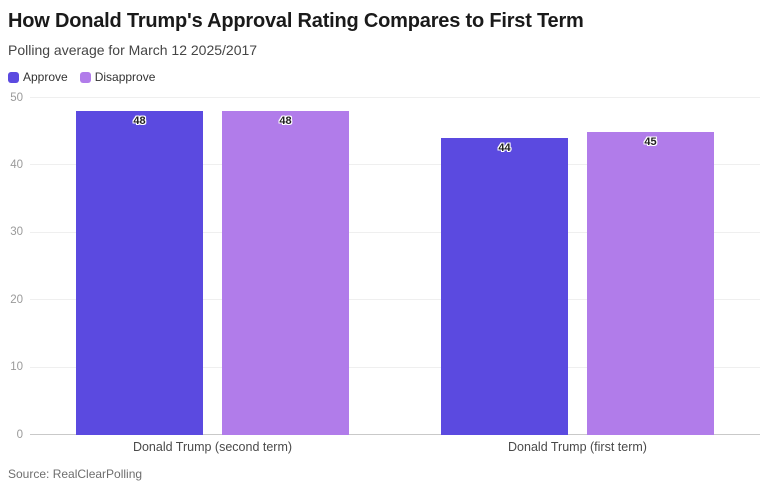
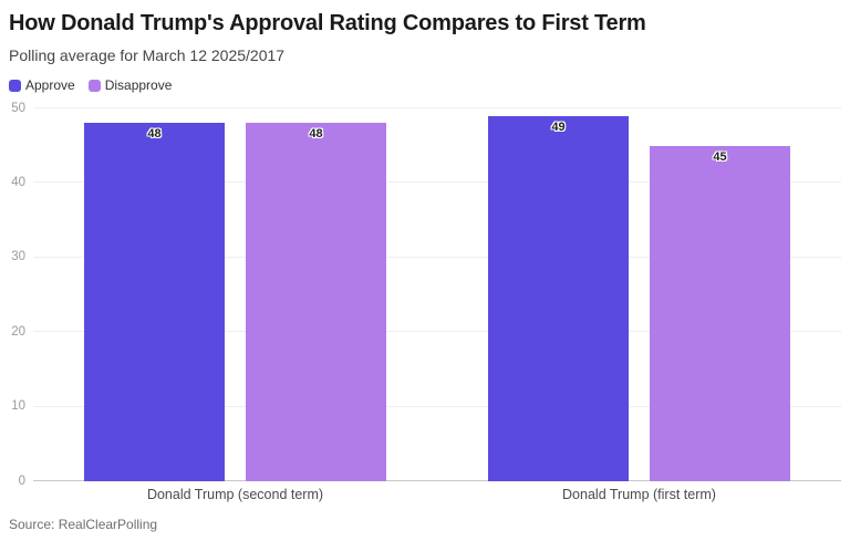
Approve/Donald Trump (first term): 44 -> 49
